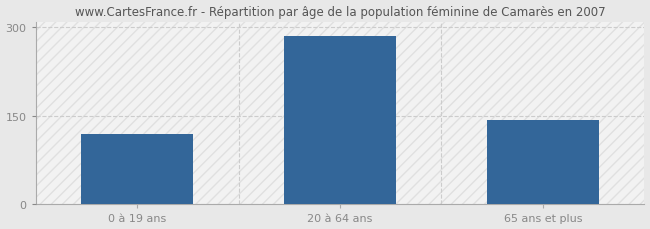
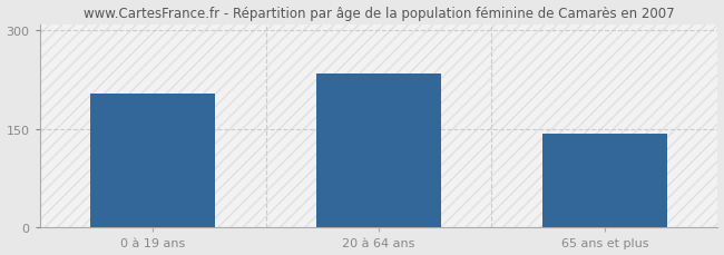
0 à 19 ans: 120 -> 204
20 à 64 ans: 285 -> 234
